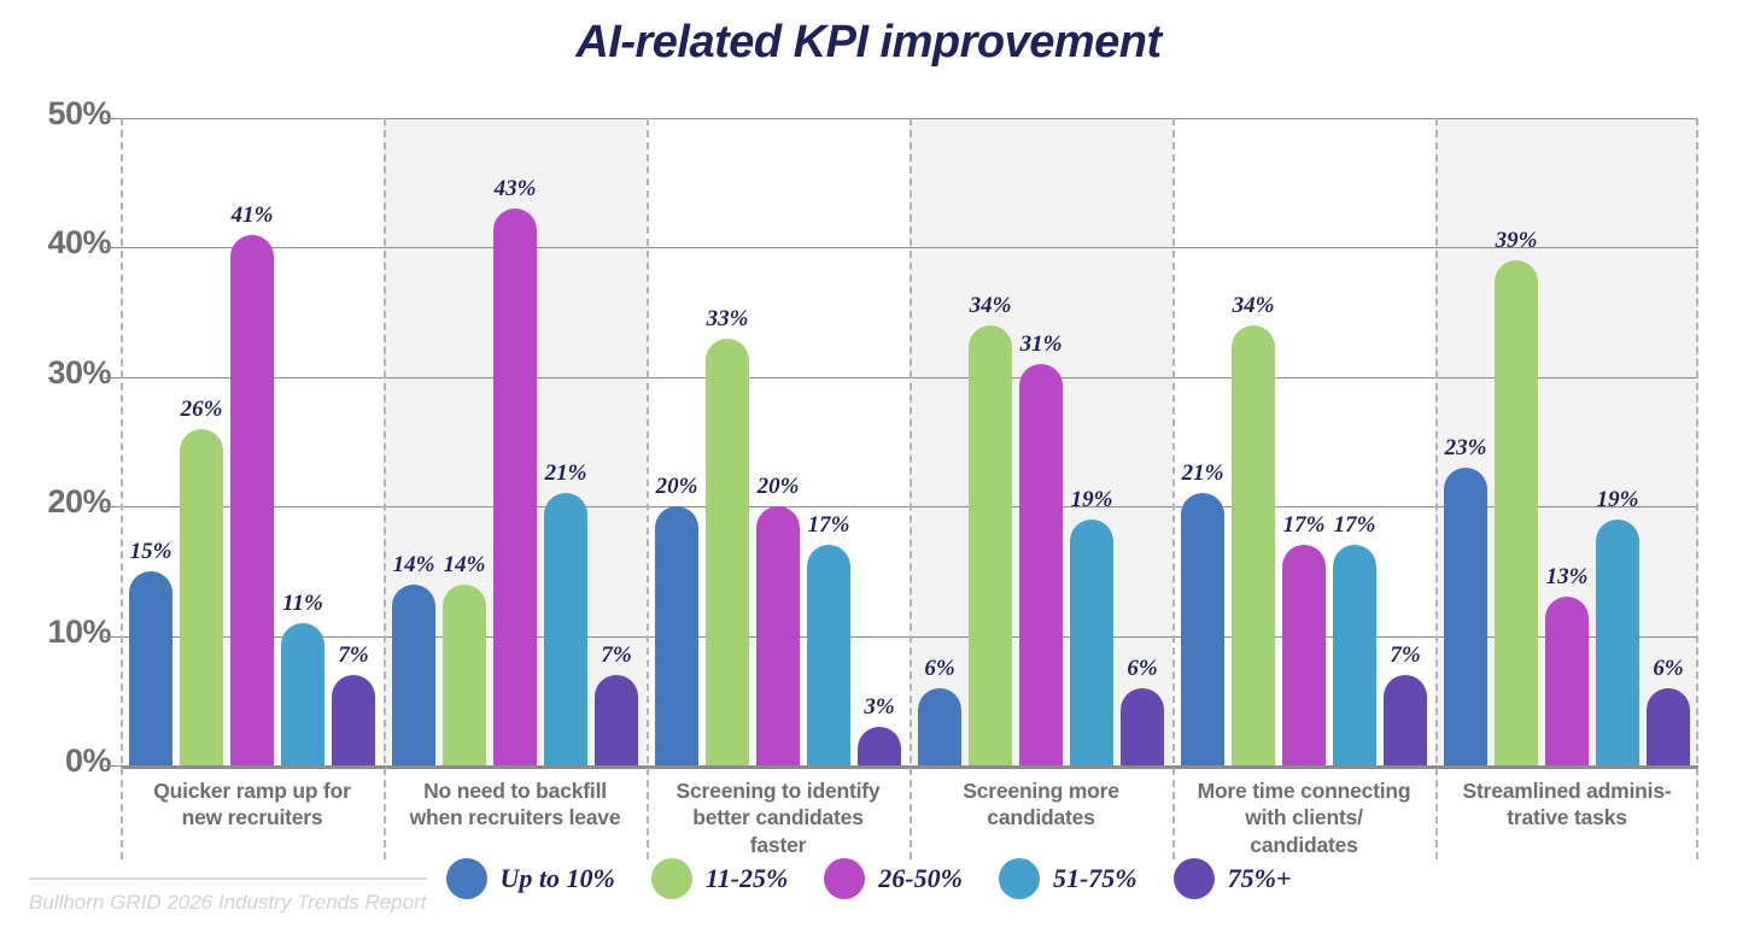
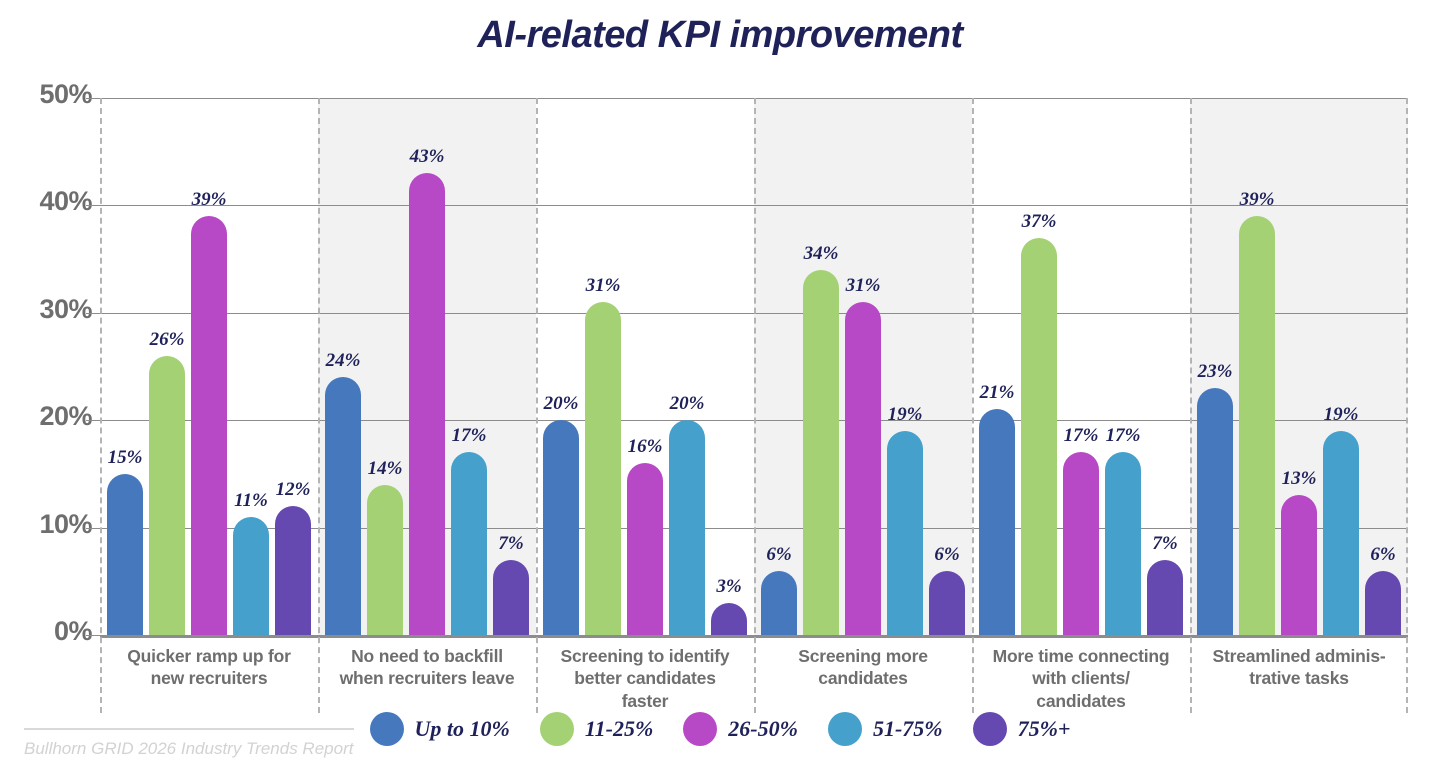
26-50%/Quicker ramp up for new recruiters: 41% -> 39%
75%+/Quicker ramp up for new recruiters: 7% -> 12%
Up to 10%/No need to backfill when recruiters leave: 14% -> 24%
51-75%/No need to backfill when recruiters leave: 21% -> 17%
11-25%/Screening to identify better candidates faster: 33% -> 31%
26-50%/Screening to identify better candidates faster: 20% -> 16%
51-75%/Screening to identify better candidates faster: 17% -> 20%
11-25%/More time connecting with clients/ candidates: 34% -> 37%
